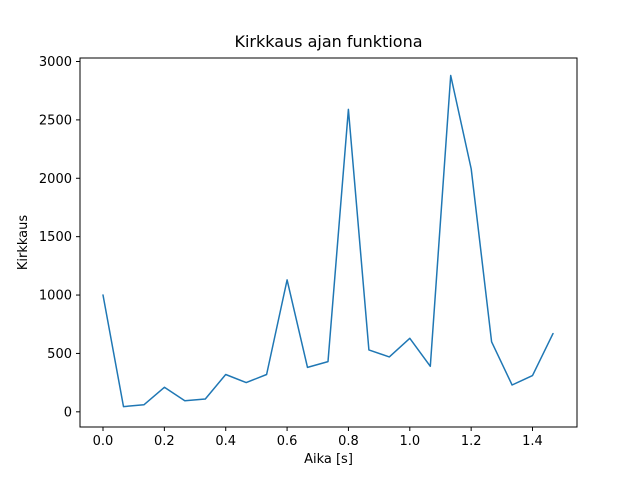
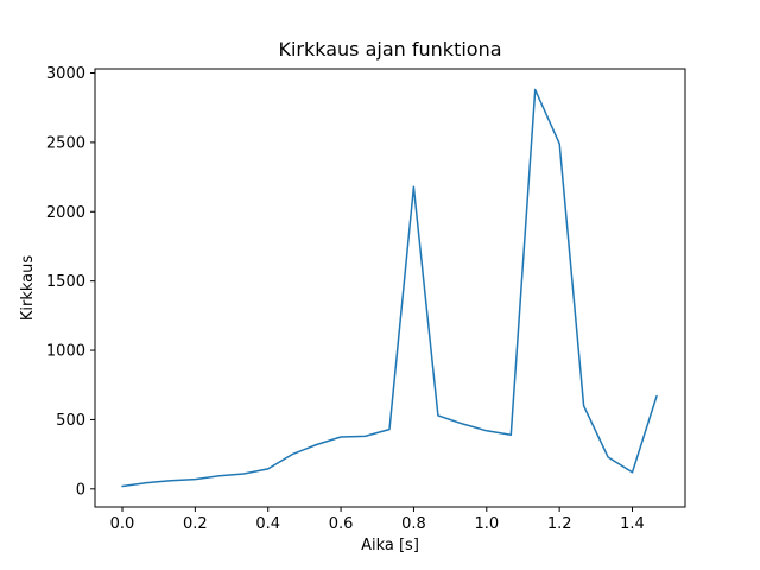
0.0: 1000 -> 20
0.2: 210 -> 70
0.4: 320 -> 140
0.6: 1130 -> 380
0.8: 2590 -> 2180
1.0: 630 -> 420
1.2: 2080 -> 2490
1.4: 310 -> 120
